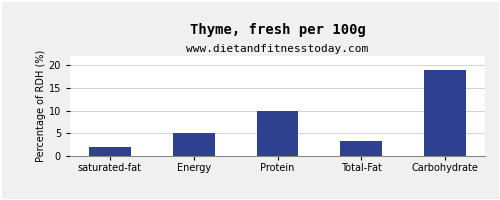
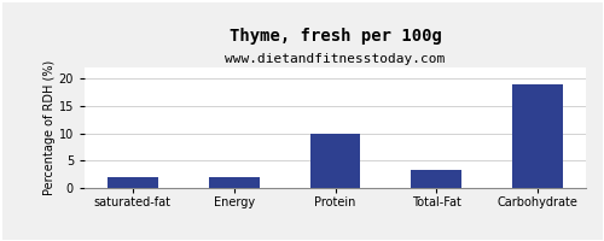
Energy: 5.0 -> 2.0
